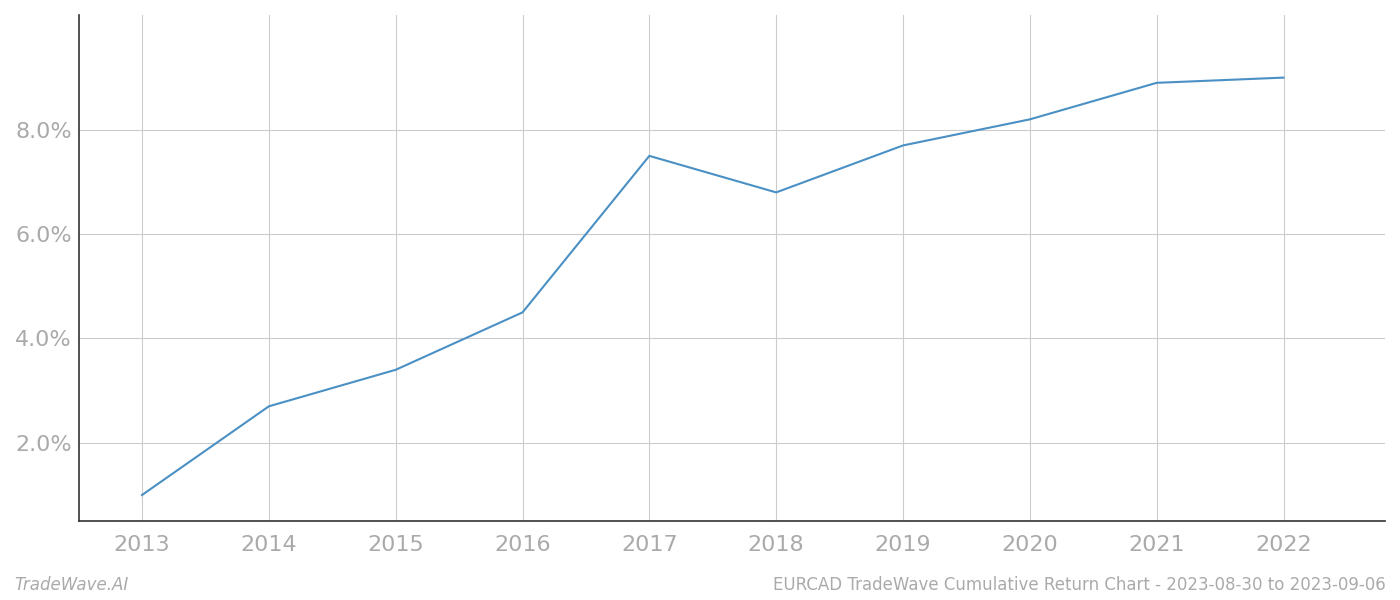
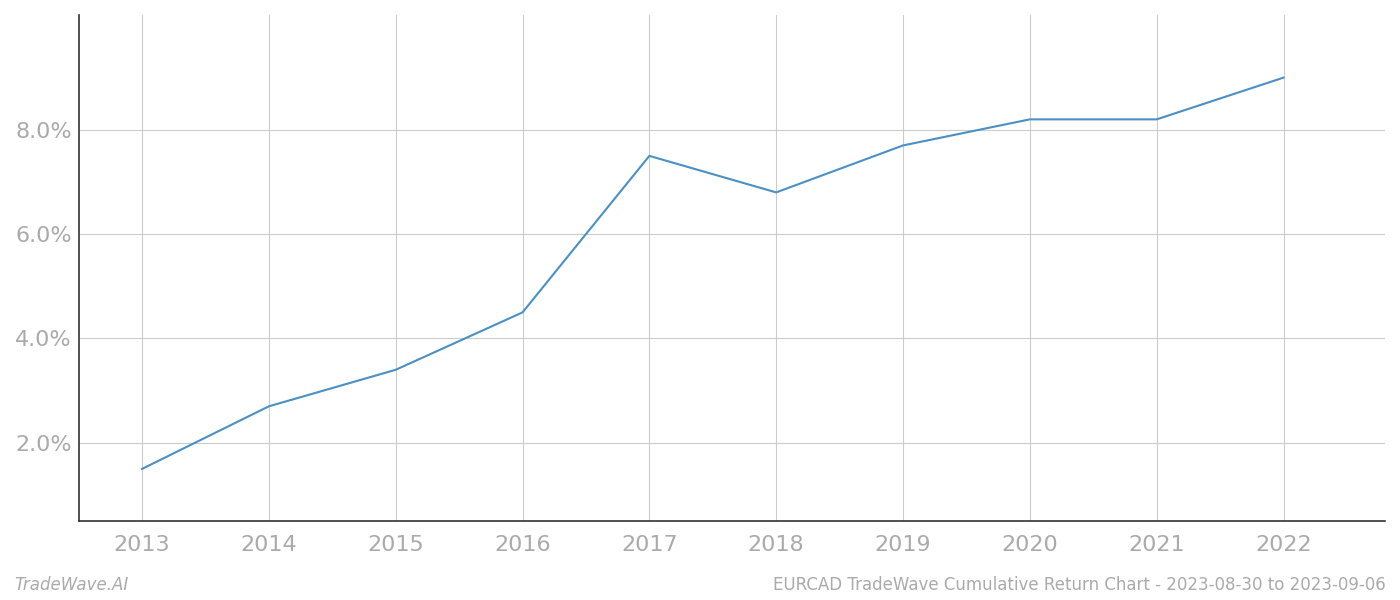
2013: 1.0% -> 1.5%
2021: 8.9% -> 8.2%
